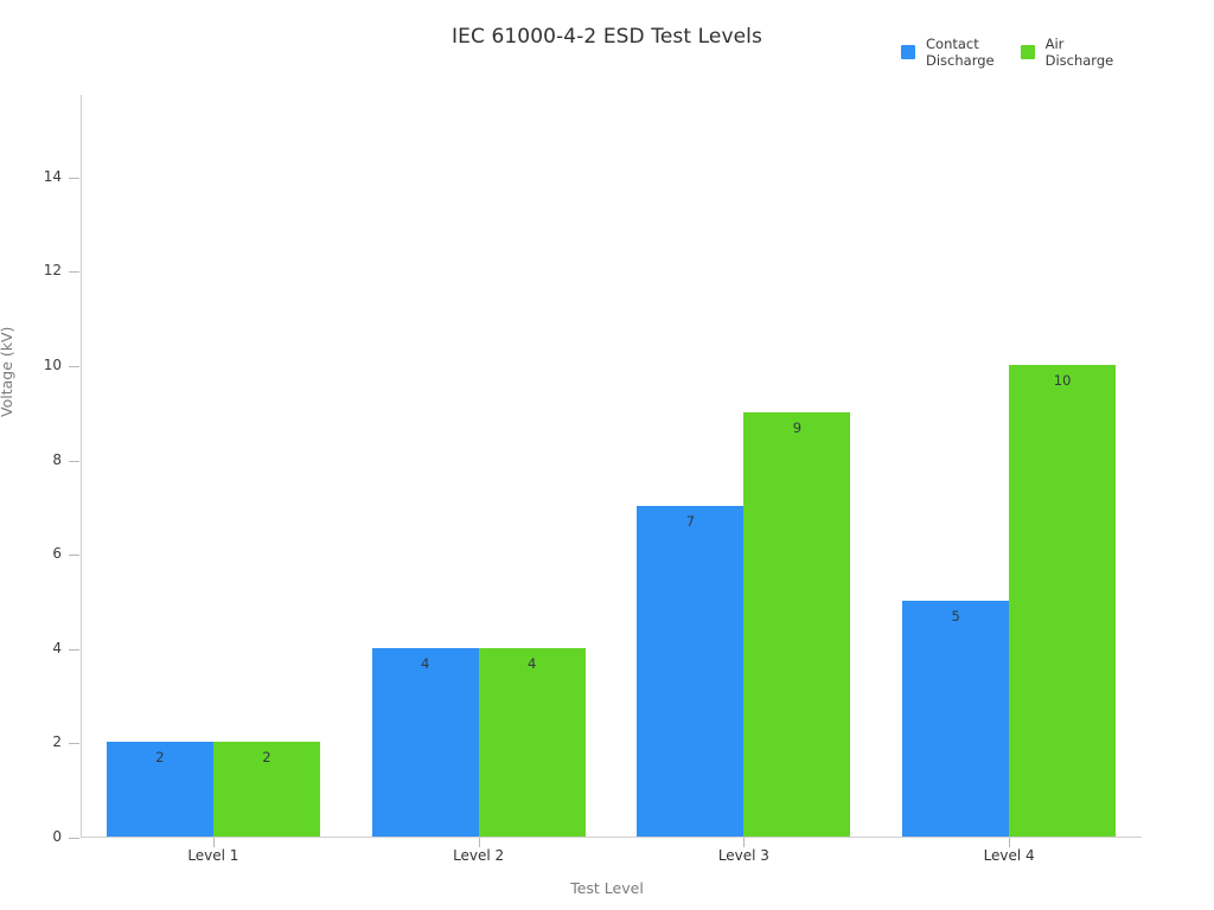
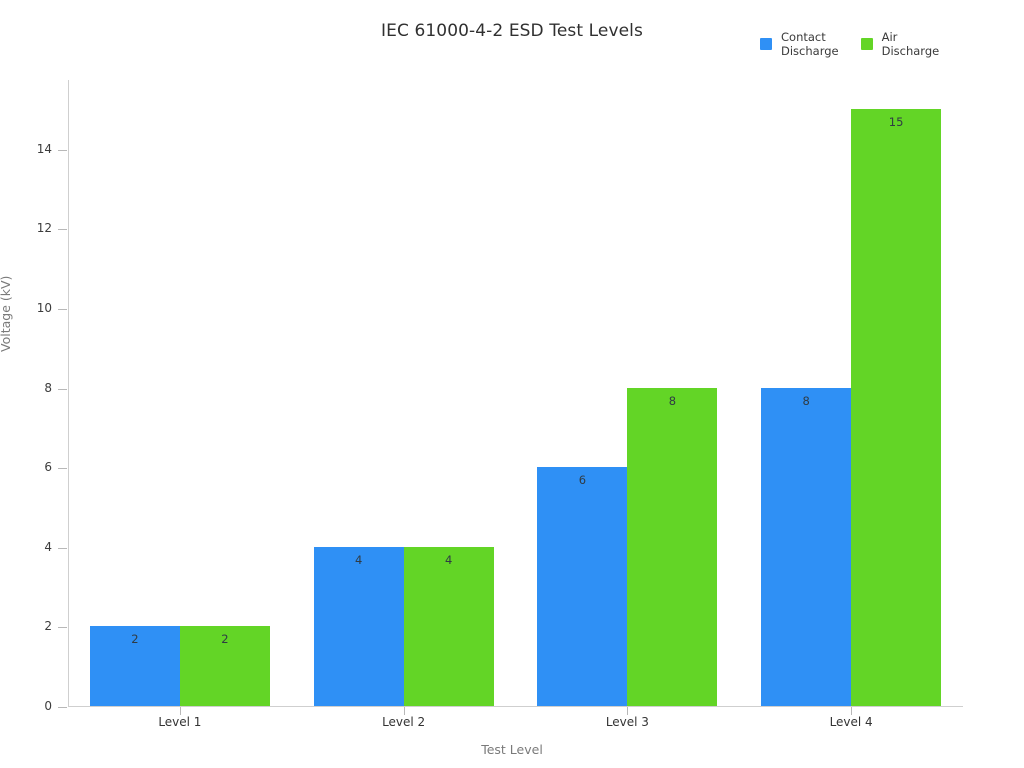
Contact Discharge/Level 3: 7 -> 6
Air Discharge/Level 3: 9 -> 8
Contact Discharge/Level 4: 5 -> 8
Air Discharge/Level 4: 10 -> 15
